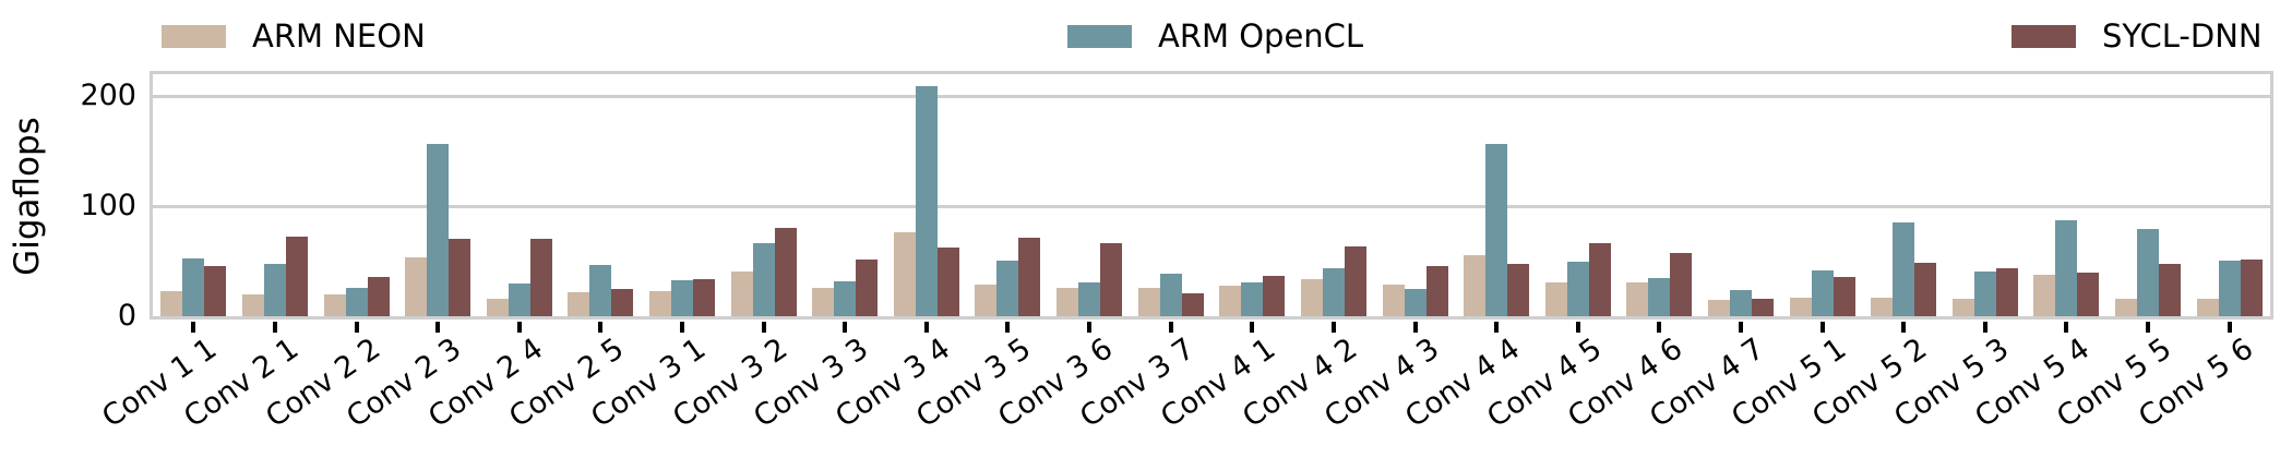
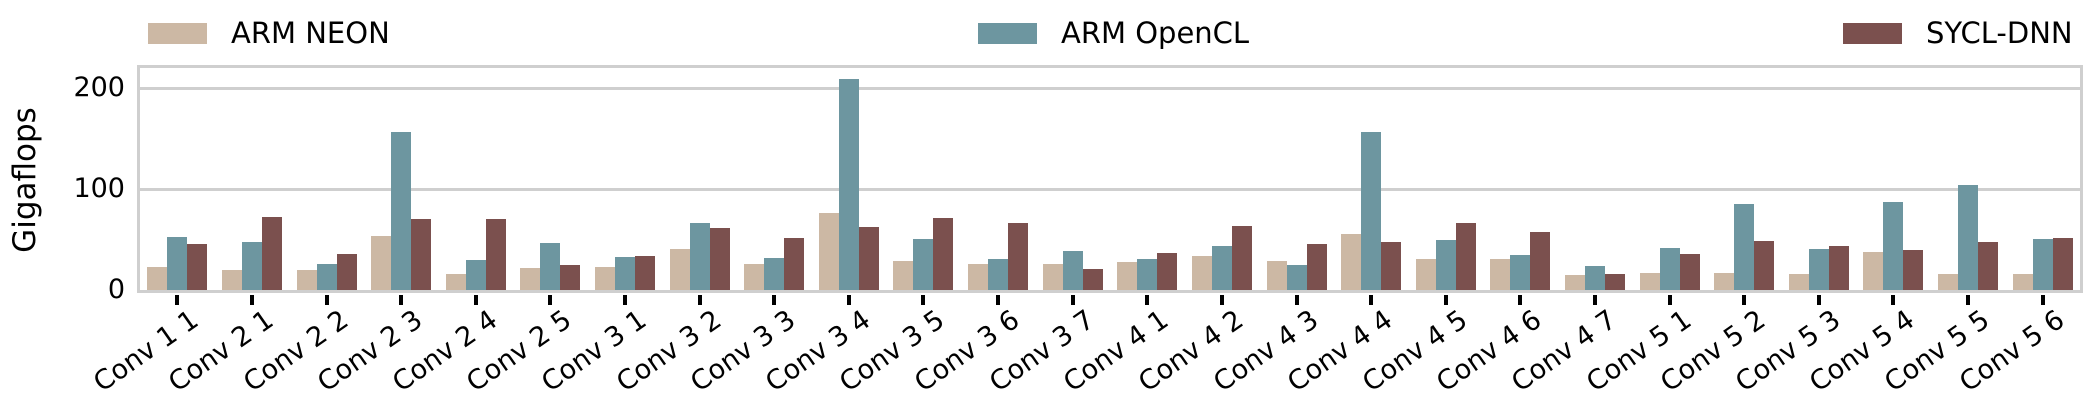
SYCL-DNN/Conv 3 2: 80 -> 61
ARM OpenCL/Conv 5 5: 79 -> 104
